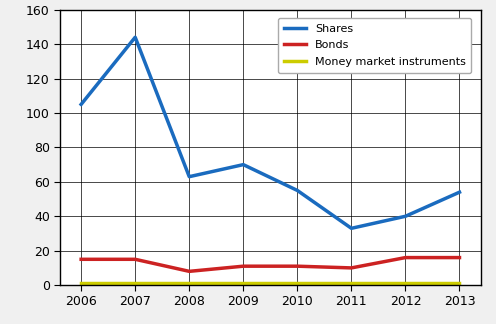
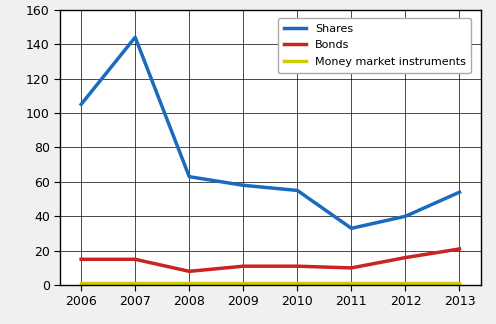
Shares/2009: 70 -> 58
Bonds/2013: 16 -> 21
